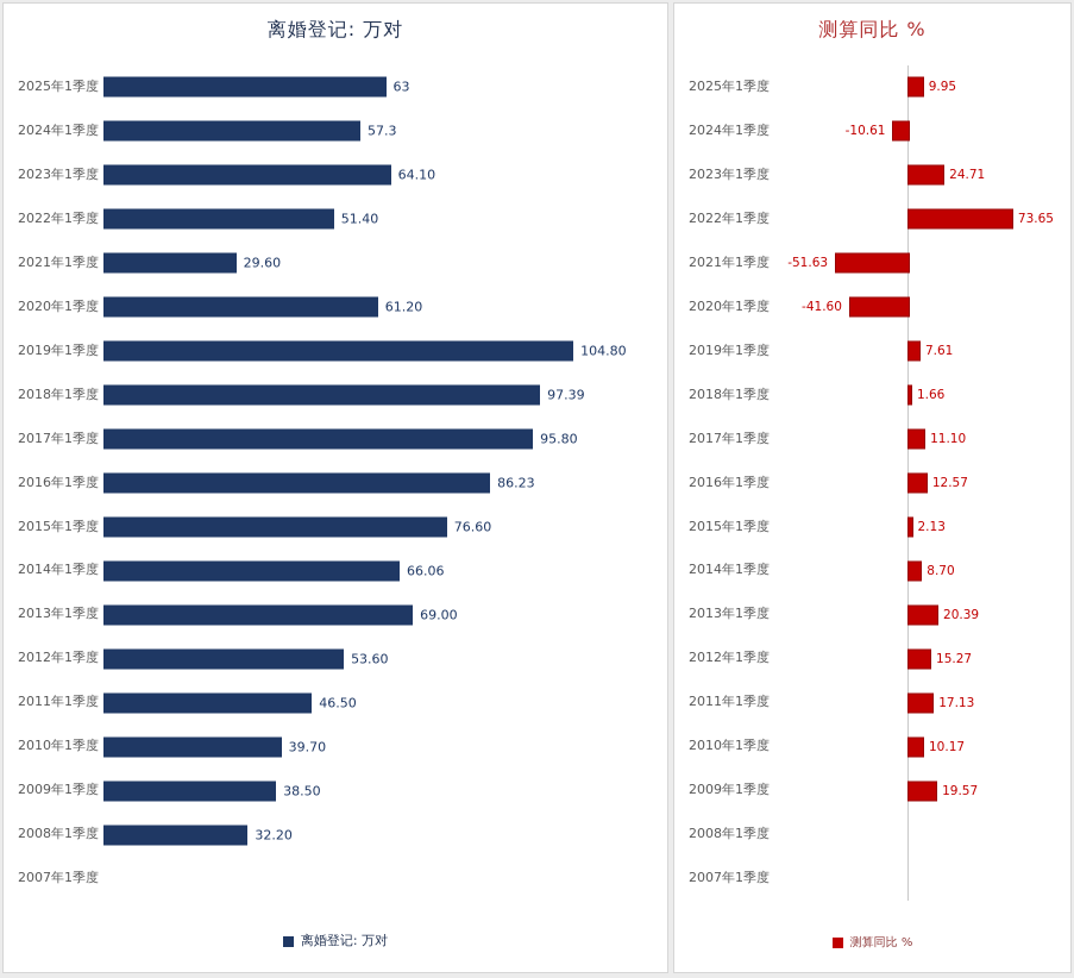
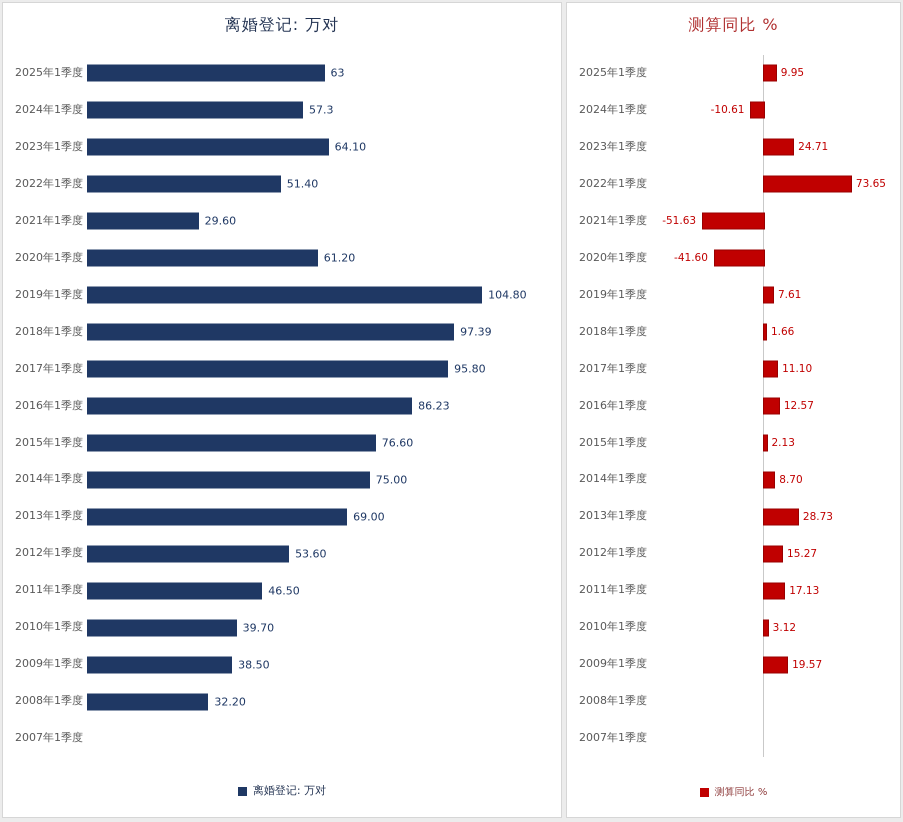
离婚登记: 万对/2014年1季度: 66.06 -> 75.00
测算同比 %/2013年1季度: 20.39 -> 28.73
测算同比 %/2010年1季度: 10.17 -> 3.12
